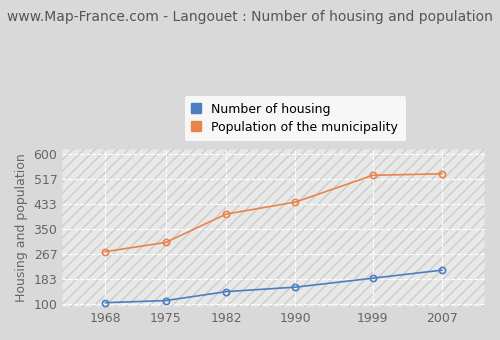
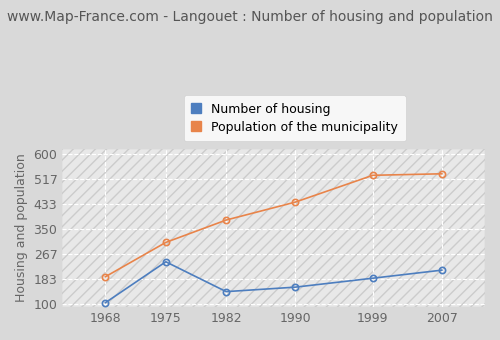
Population of the municipality/1968: 274 -> 190
Number of housing/1975: 110 -> 240
Population of the municipality/1982: 400 -> 380
